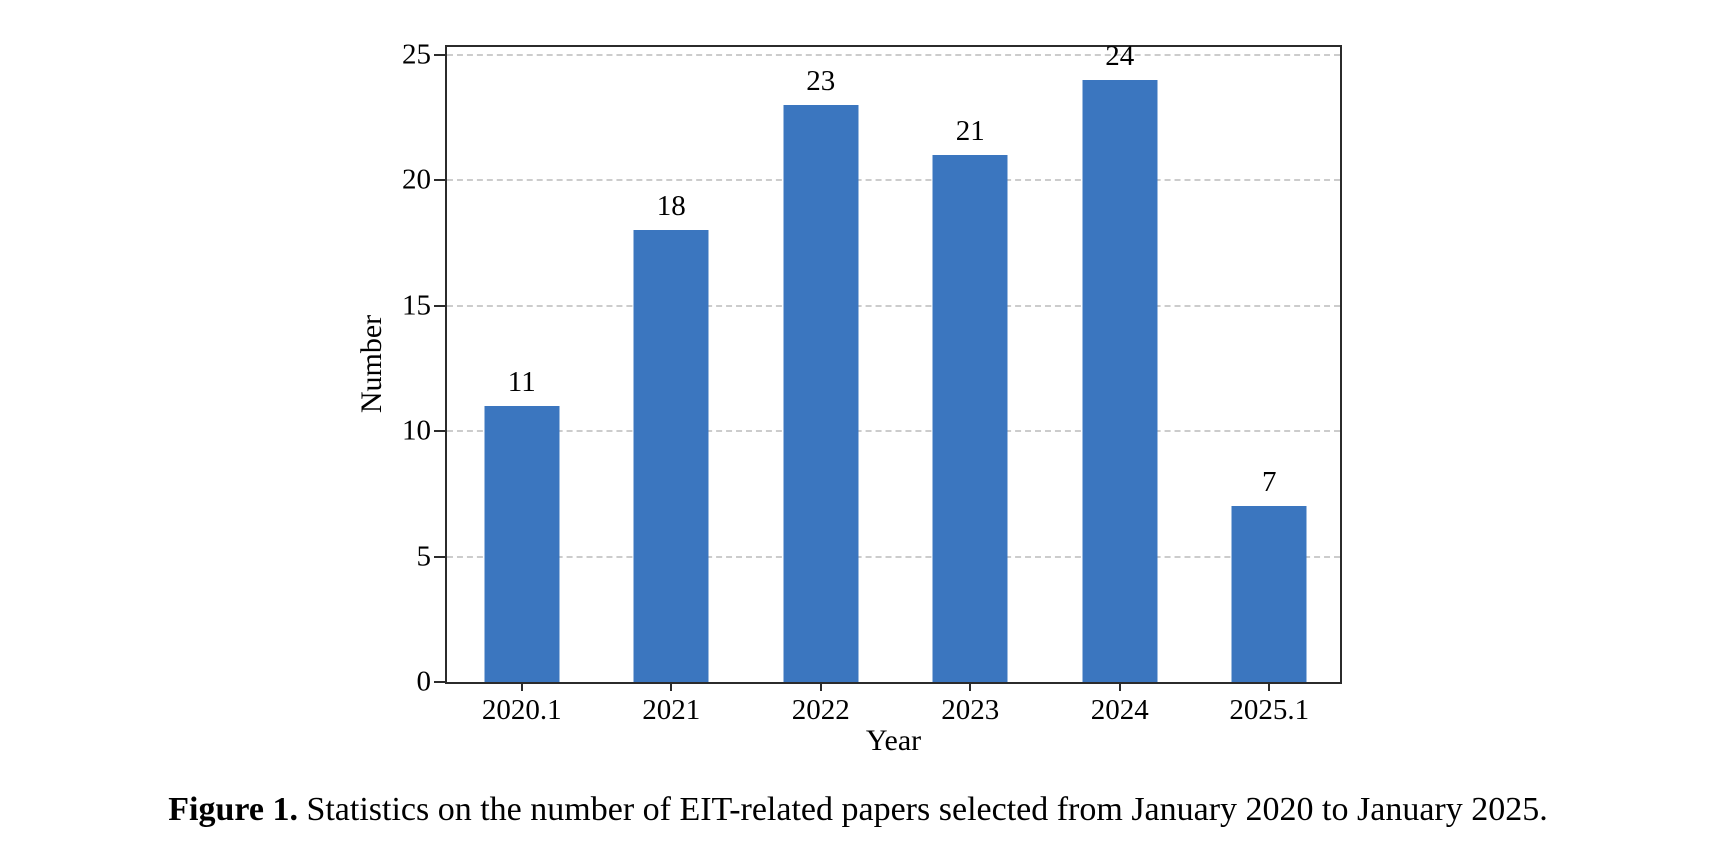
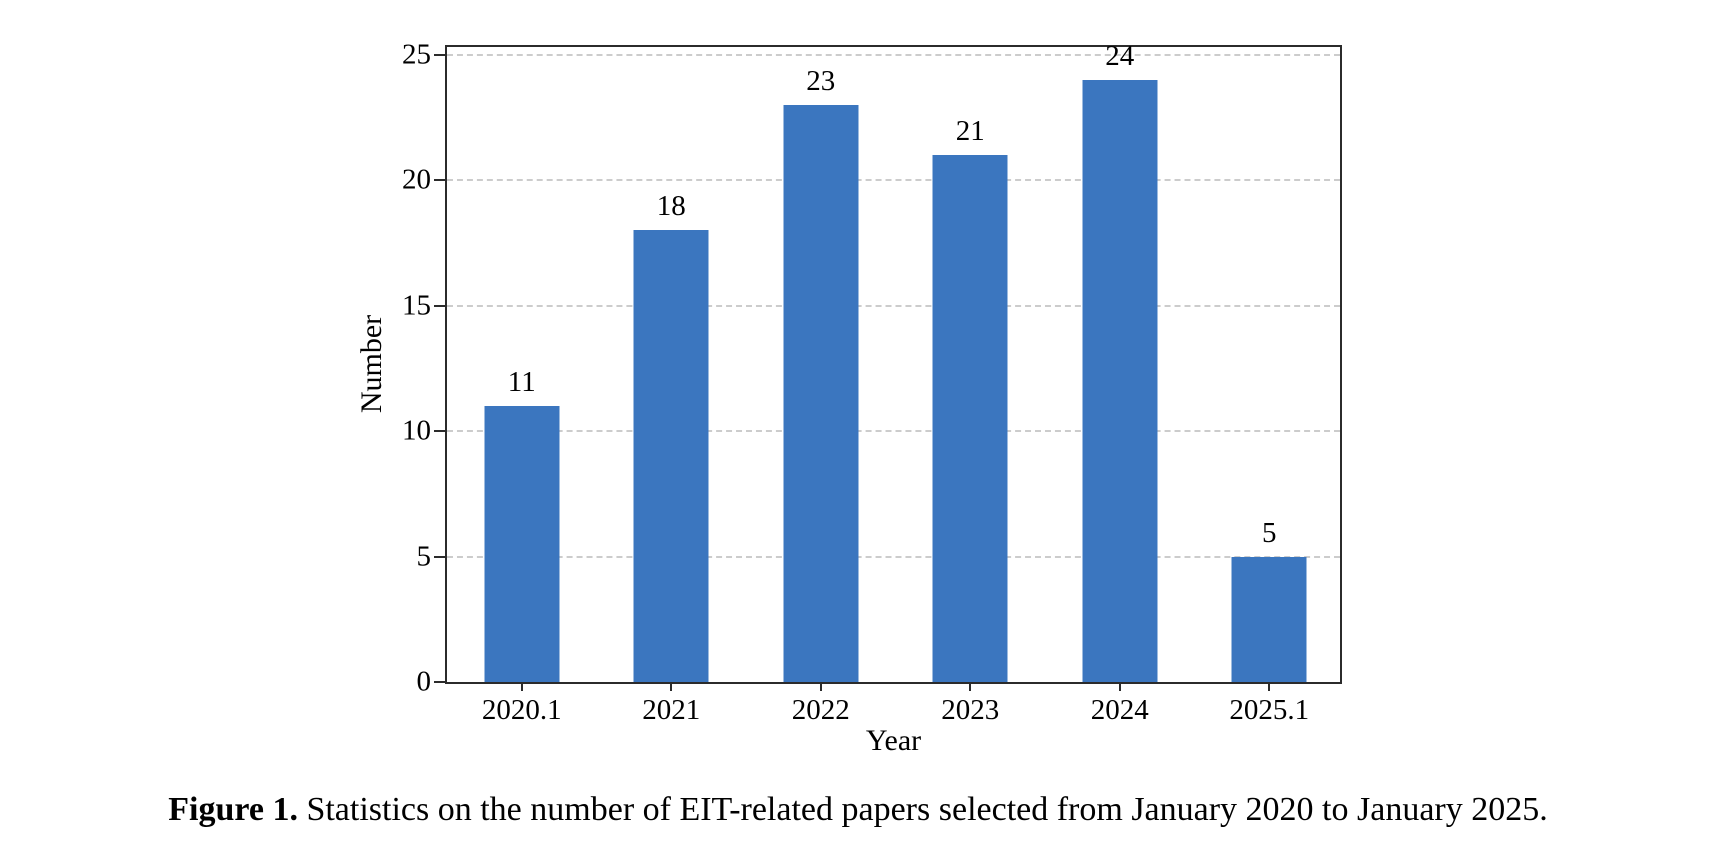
2025.1: 7 -> 5
